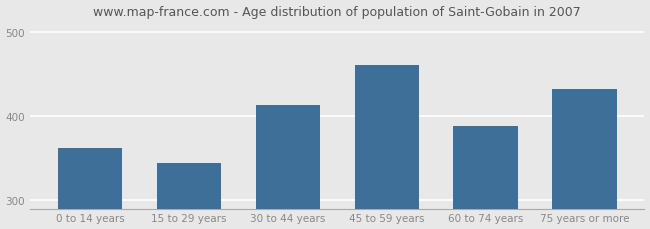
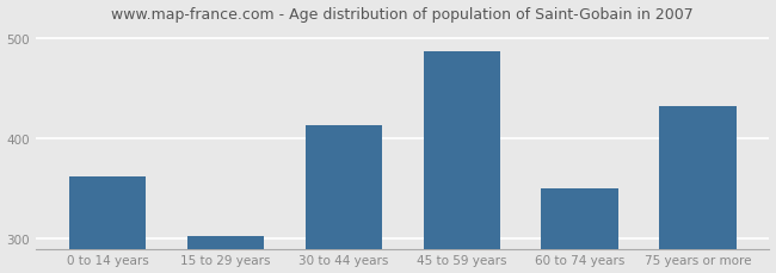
15 to 29 years: 344 -> 303
45 to 59 years: 460 -> 487
60 to 74 years: 388 -> 350
